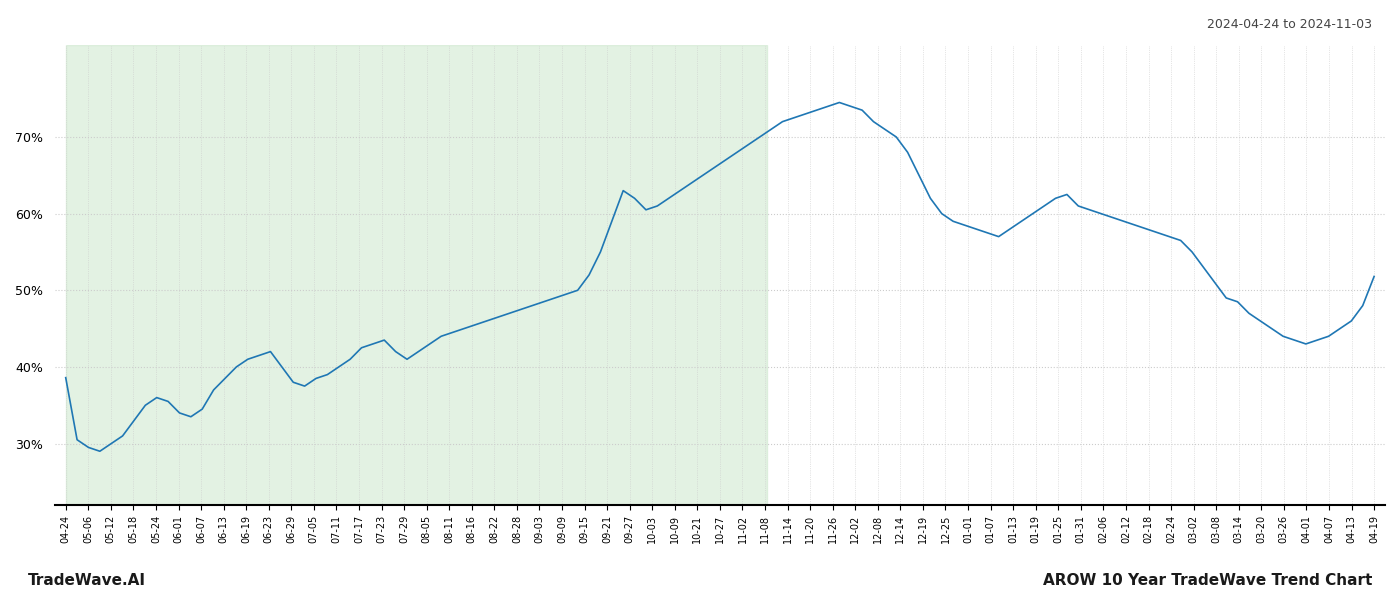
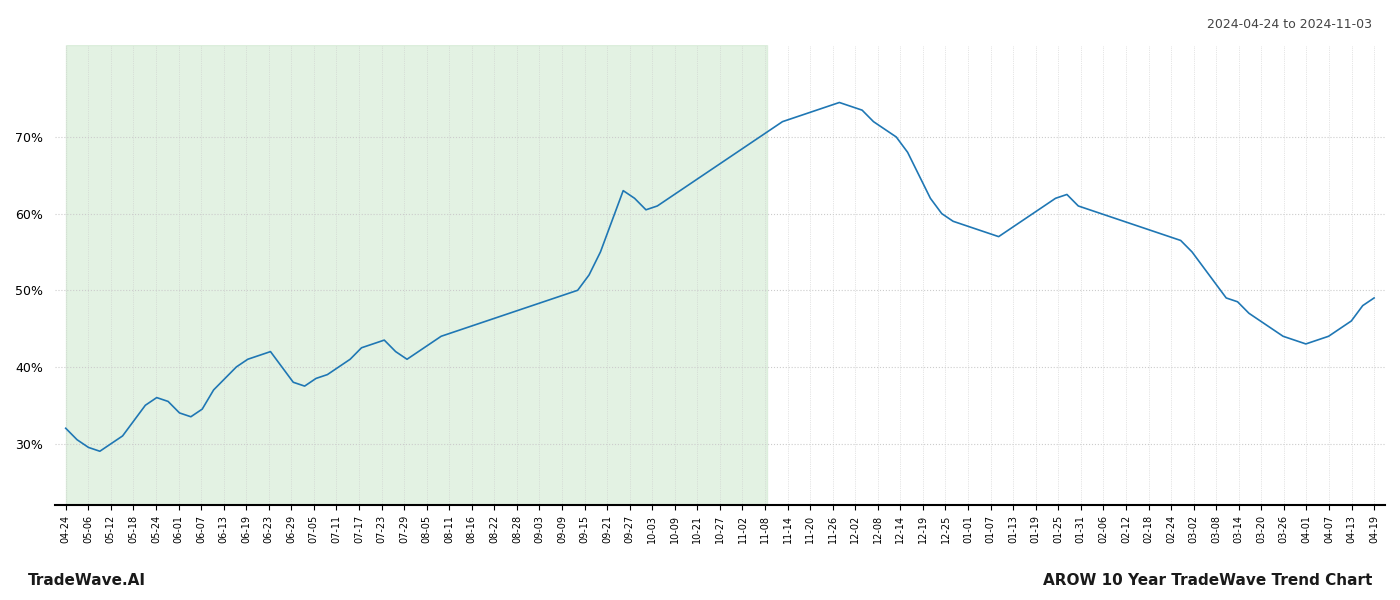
04-24: 38.6% -> 32.0%
04-19: 51.8% -> 49.0%
